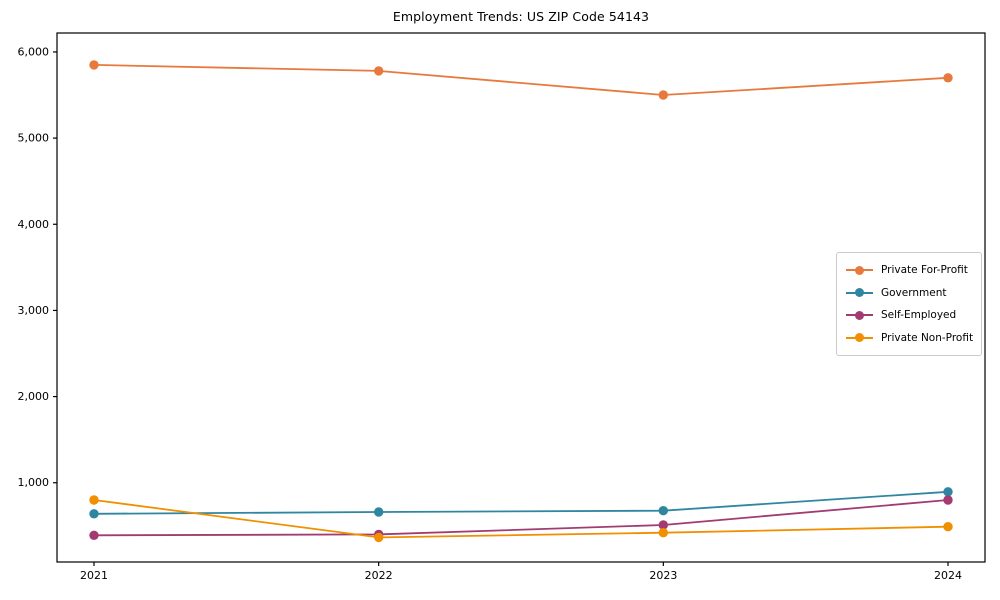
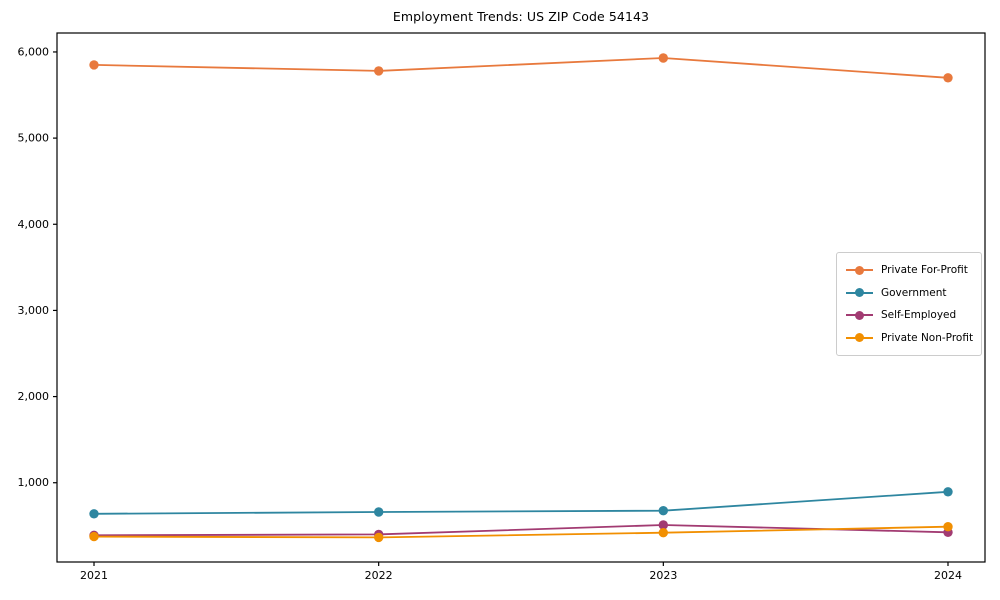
Private Non-Profit/2021: 800 -> 400
Private For-Profit/2023: 5500 -> 5900
Self-Employed/2024: 800 -> 400
